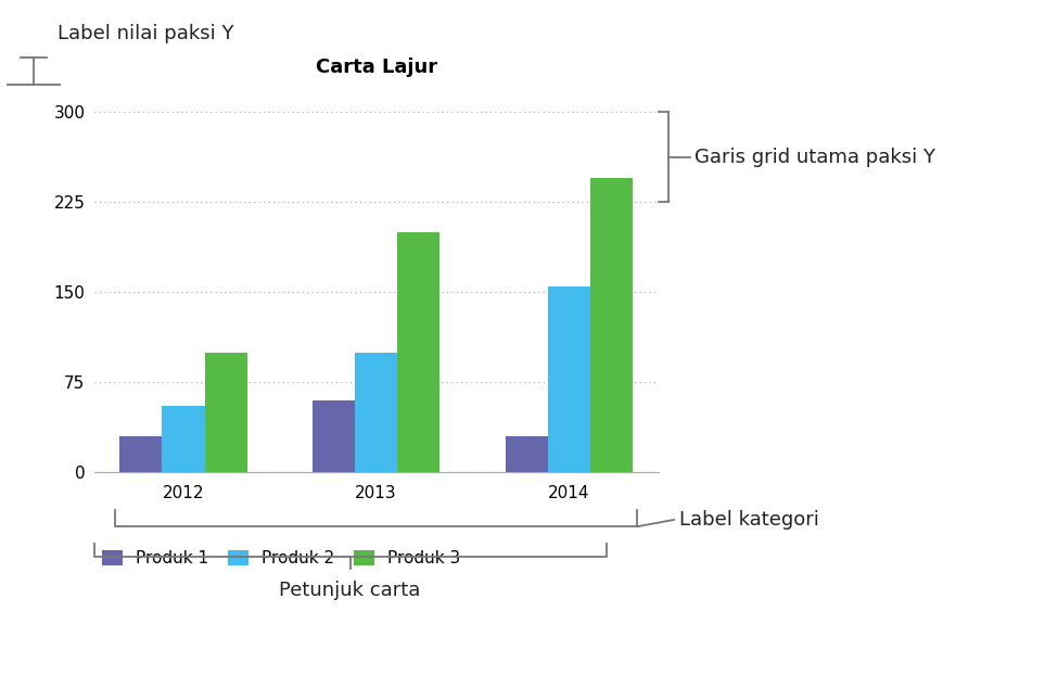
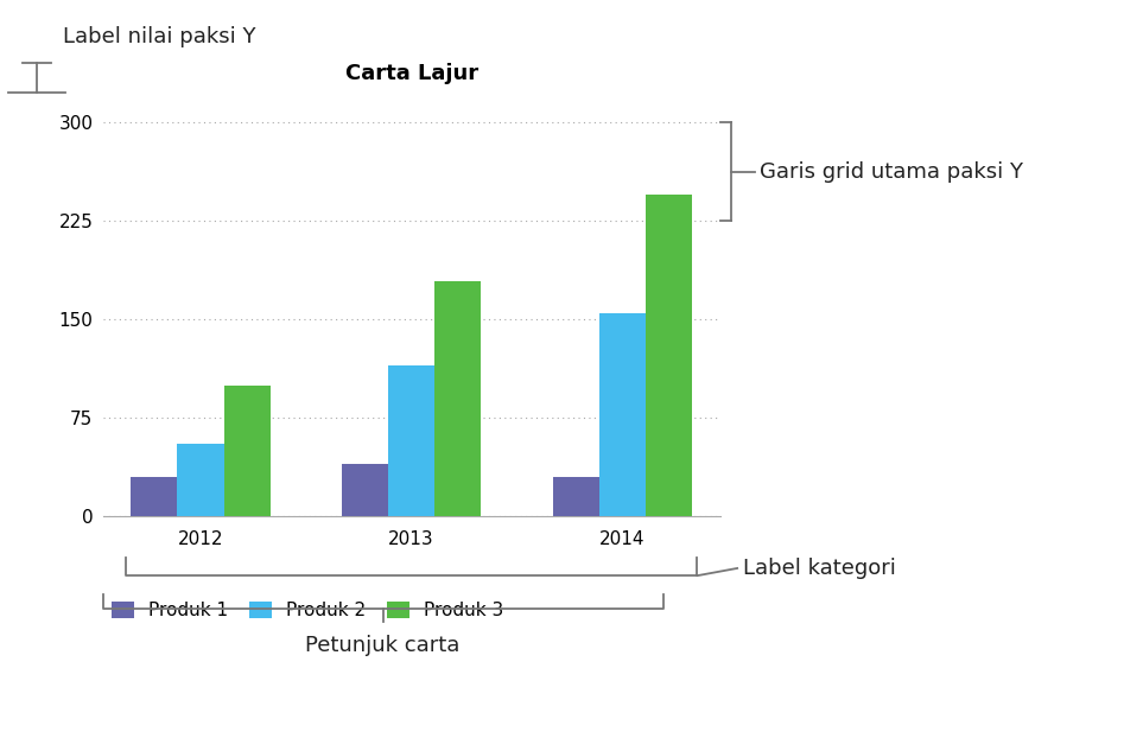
Produk 1/2013: 60 -> 40
Produk 2/2013: 100 -> 115
Produk 3/2013: 200 -> 179
